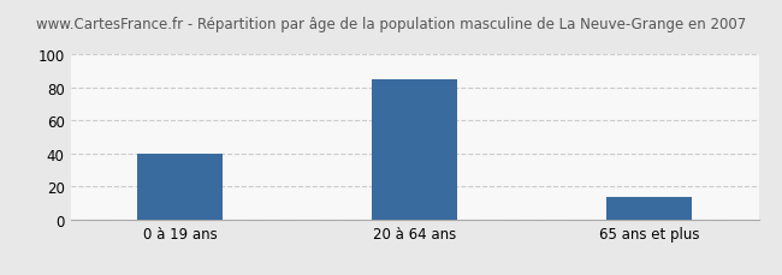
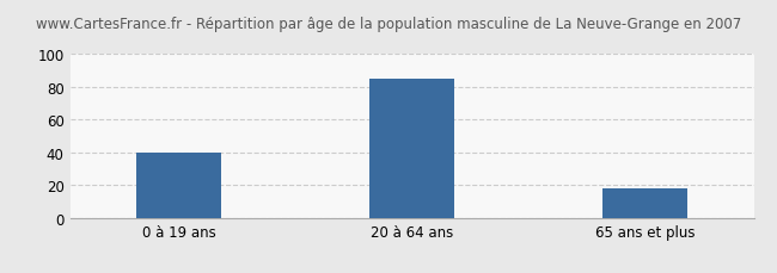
65 ans et plus: 14 -> 18
